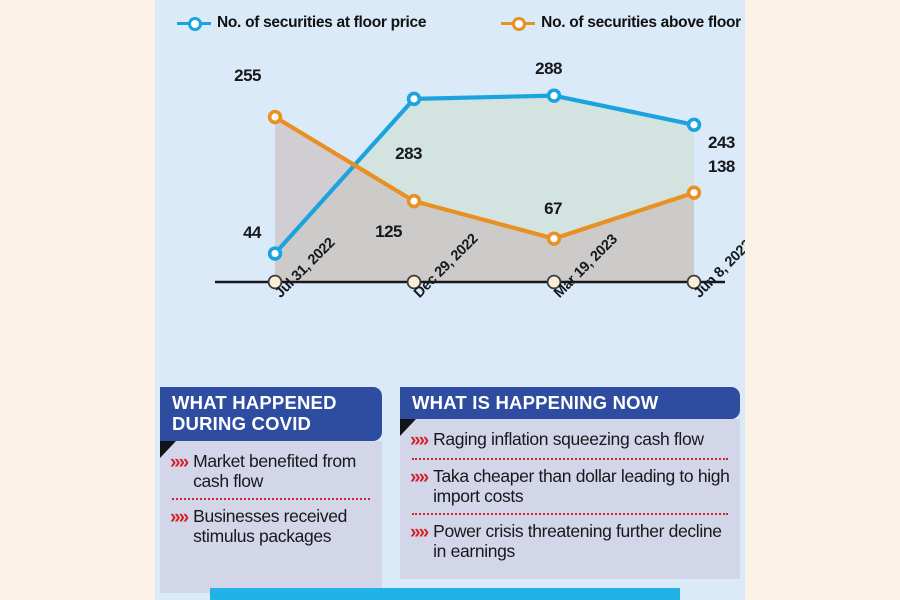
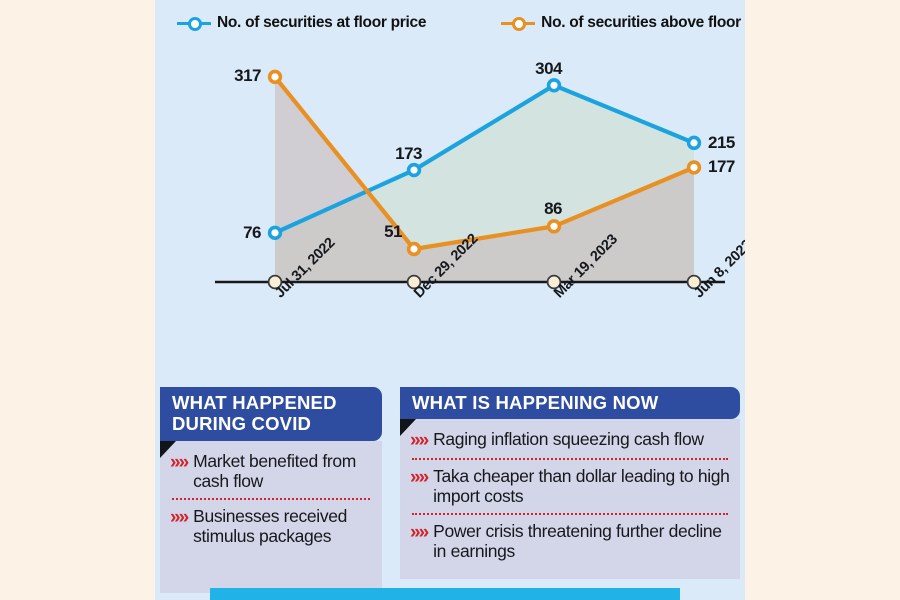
No. of securities at floor price/Jul 31, 2022: 44 -> 76
No. of securities above floor price/Jul 31, 2022: 255 -> 317
No. of securities at floor price/Dec 29, 2022: 283 -> 173
No. of securities above floor price/Dec 29, 2022: 125 -> 51
No. of securities at floor price/Mar 19, 2023: 288 -> 304
No. of securities above floor price/Mar 19, 2023: 67 -> 86
No. of securities at floor price/Jun 8, 2023: 243 -> 215
No. of securities above floor price/Jun 8, 2023: 138 -> 177
